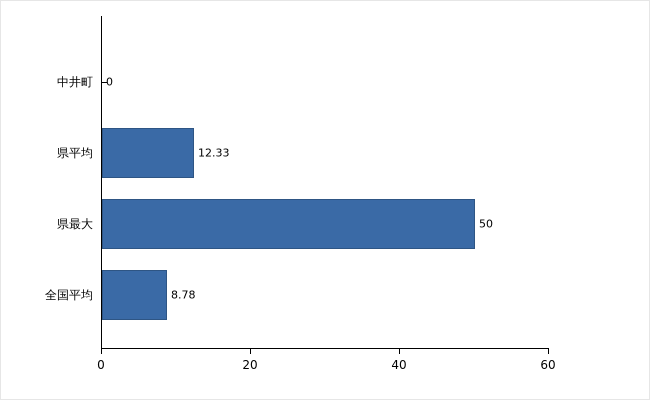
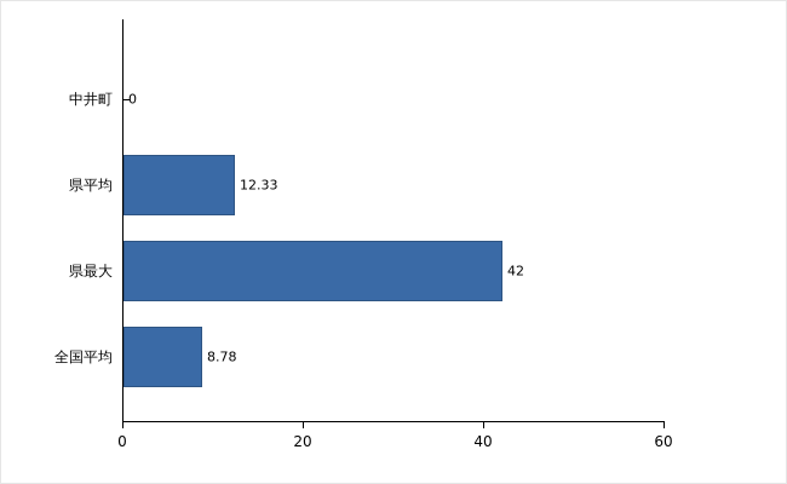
県最大: 50 -> 42
